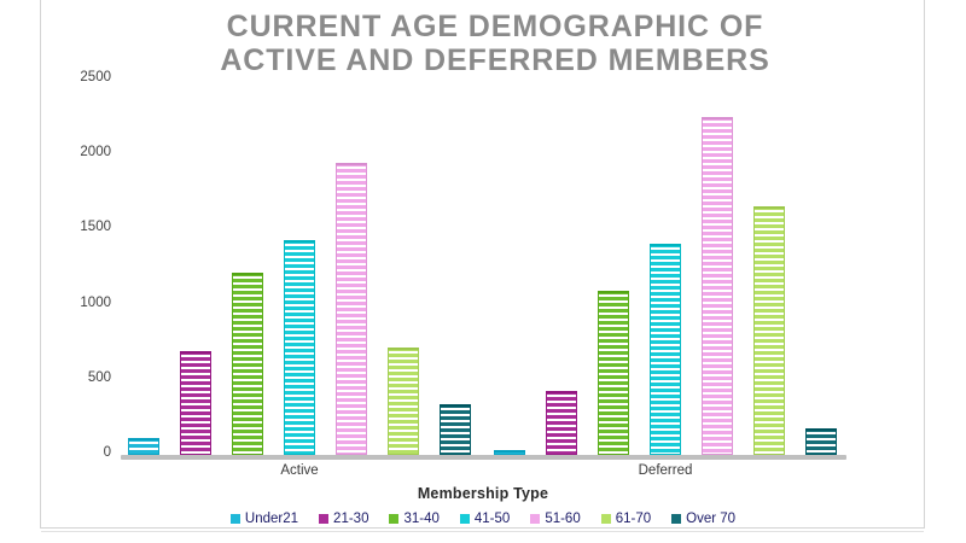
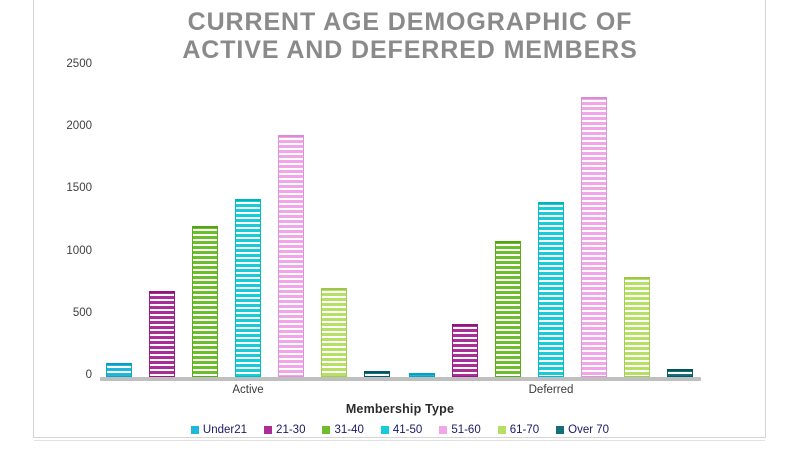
Over 70/Active: 340 -> 40
61-70/Deferred: 1660 -> 800
Over 70/Deferred: 180 -> 60
